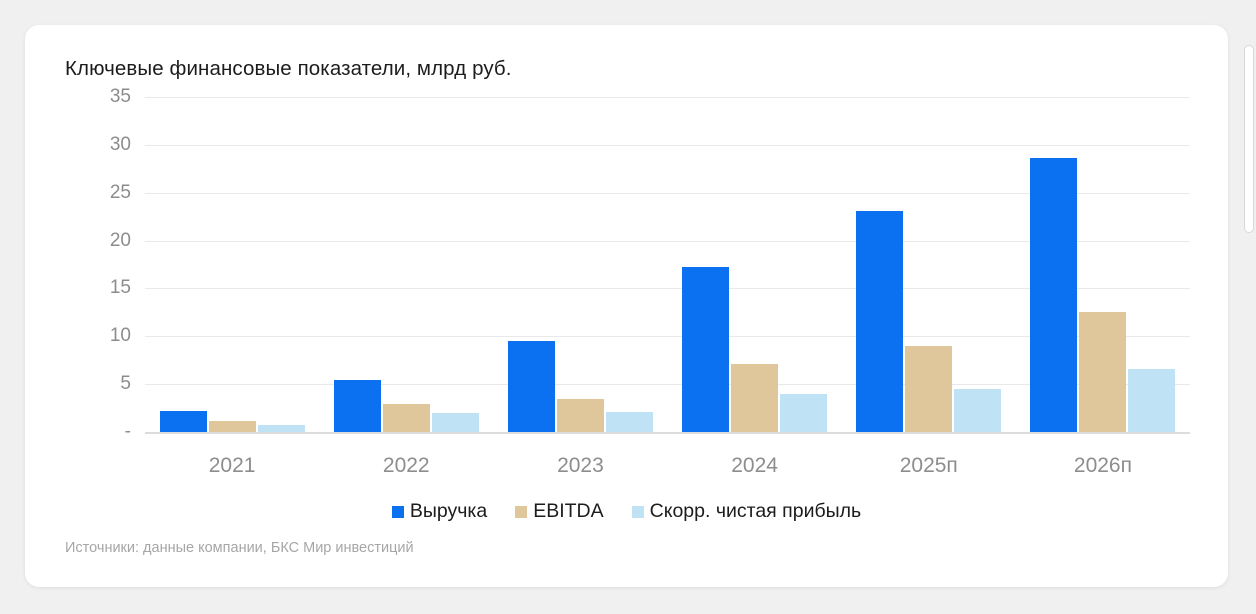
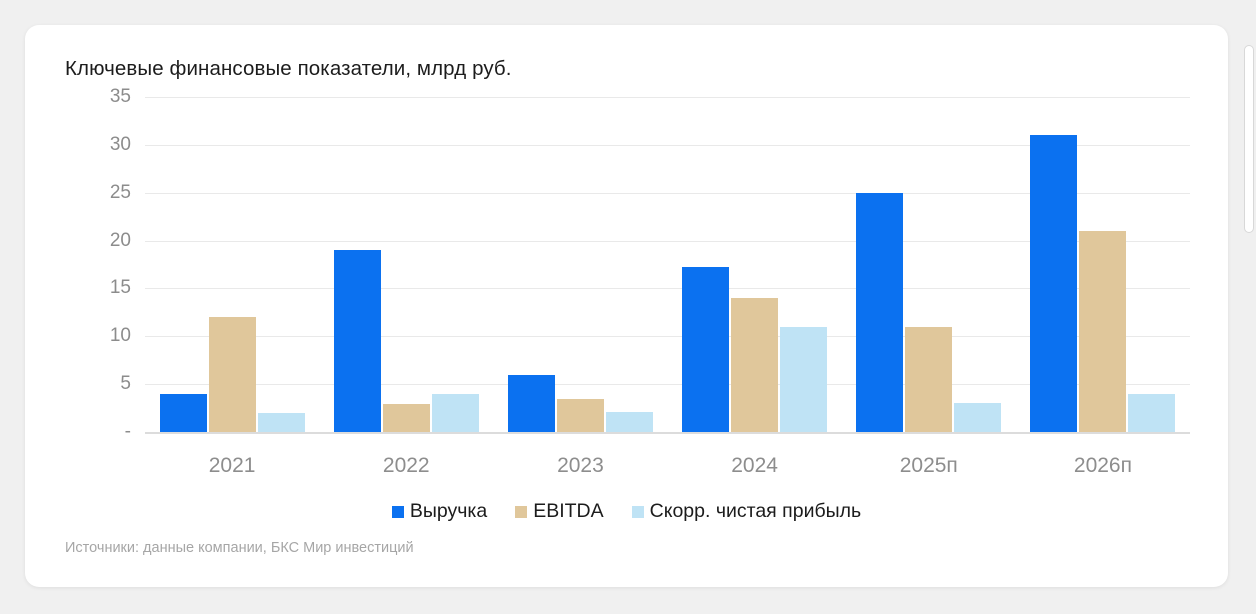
Выручка/2021: 2 -> 4
EBITDA/2021: 1 -> 12
Скорр. чистая прибыль/2021: 1 -> 2
Выручка/2022: 5 -> 19
Скорр. чистая прибыль/2022: 2 -> 4
Выручка/2023: 10 -> 6
EBITDA/2024: 7 -> 14
Скорр. чистая прибыль/2024: 4 -> 11
Выручка/2025п: 23 -> 25
EBITDA/2025п: 9 -> 11
Скорр. чистая прибыль/2025п: 4 -> 3
Выручка/2026п: 29 -> 31
EBITDA/2026п: 12 -> 21
Скорр. чистая прибыль/2026п: 7 -> 4
